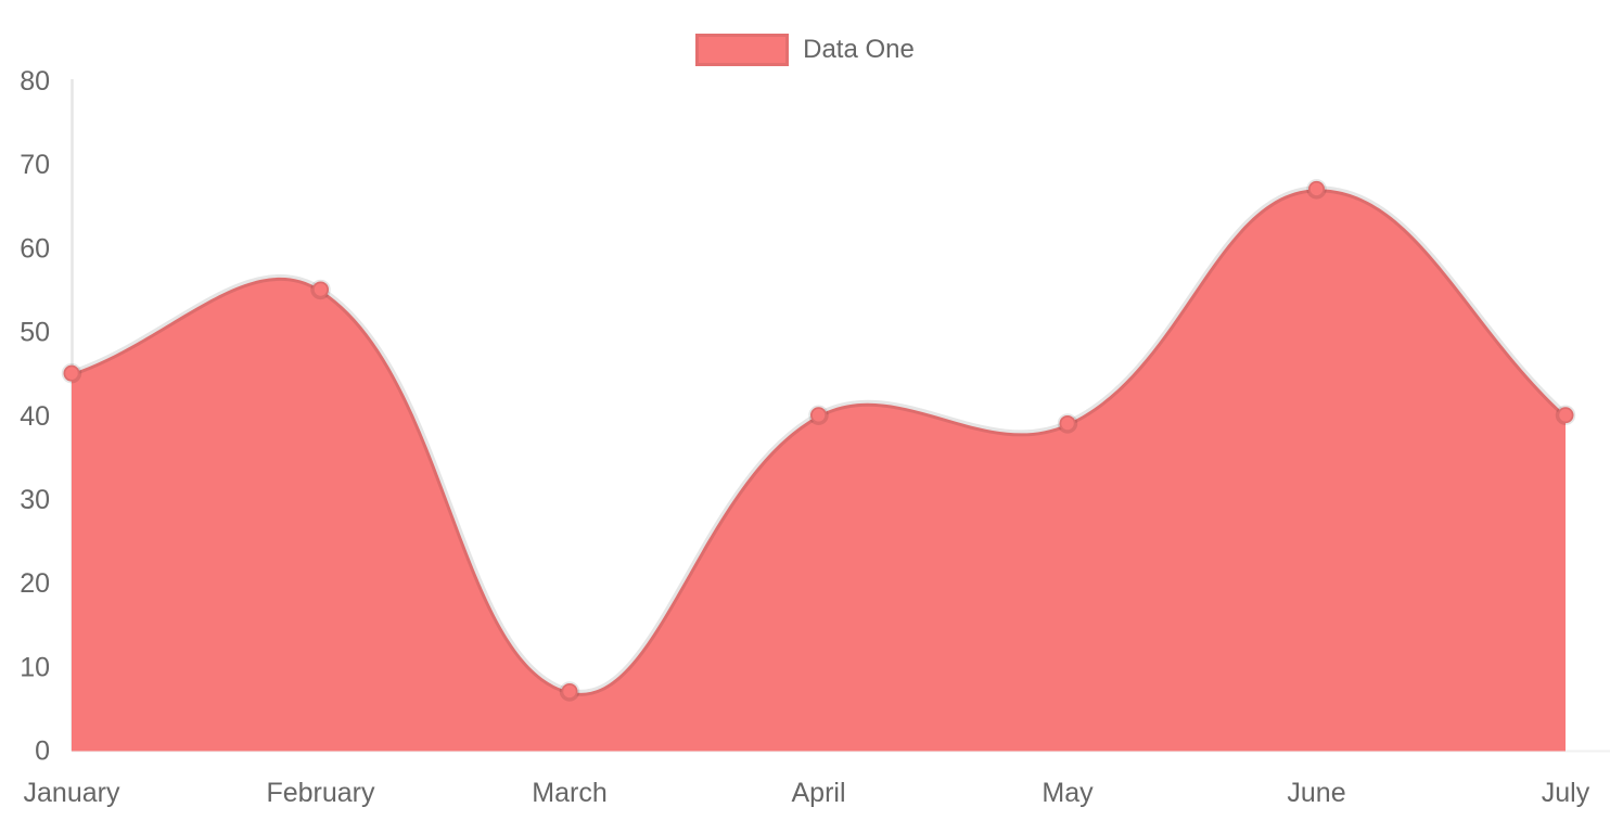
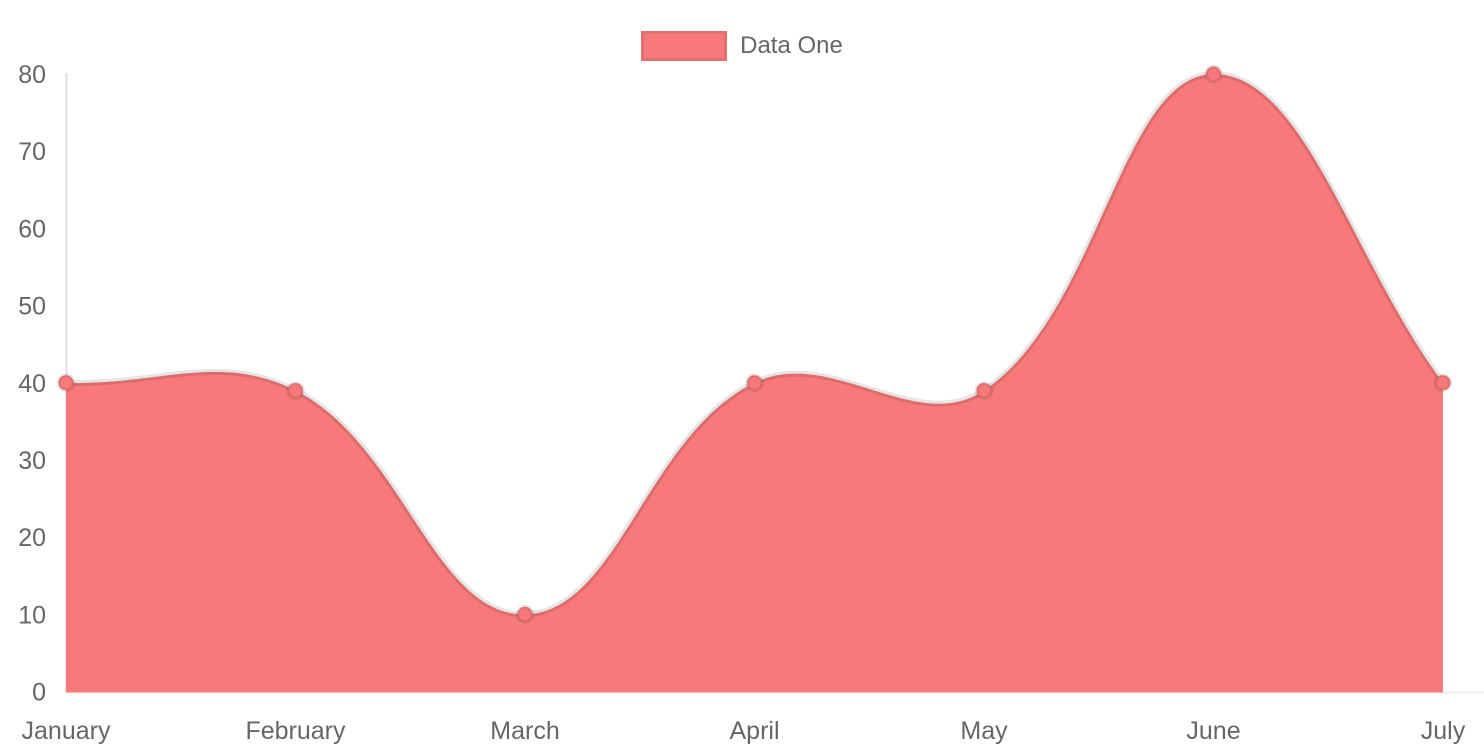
January: 45 -> 40
February: 55 -> 39
March: 7 -> 10
June: 67 -> 80
